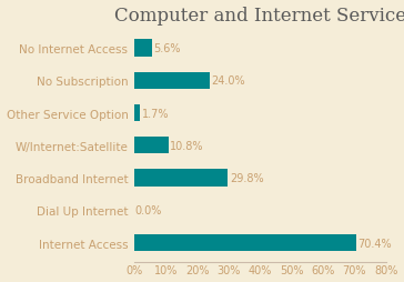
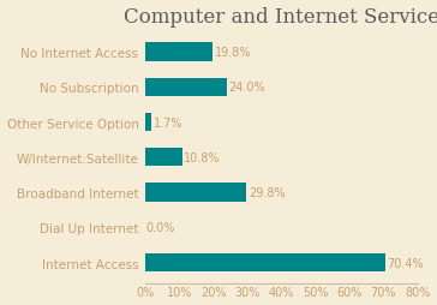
No Internet Access: 5.6% -> 19.8%
